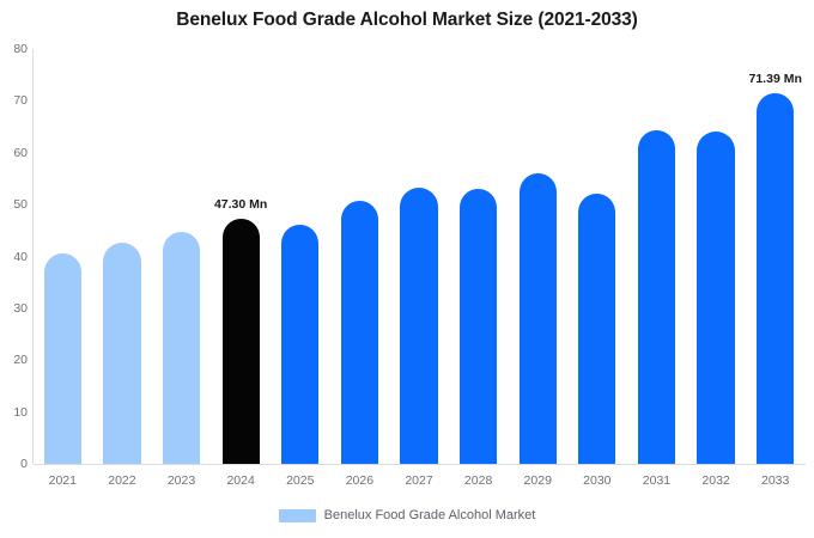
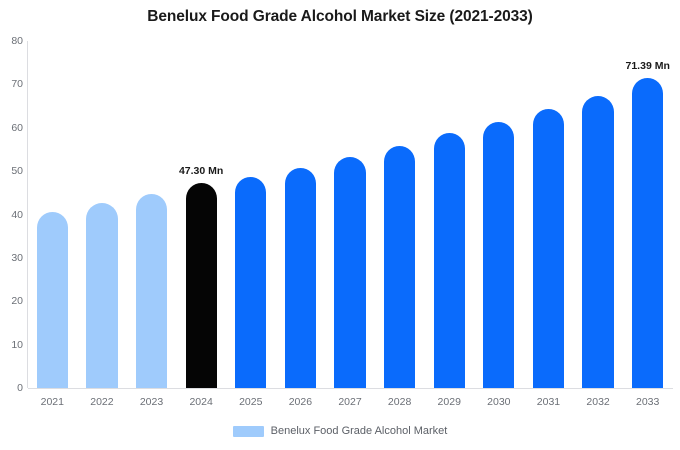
2025: 46 -> 49
2028: 53 -> 56
2029: 56 -> 59
2030: 52 -> 61
2032: 64 -> 67
